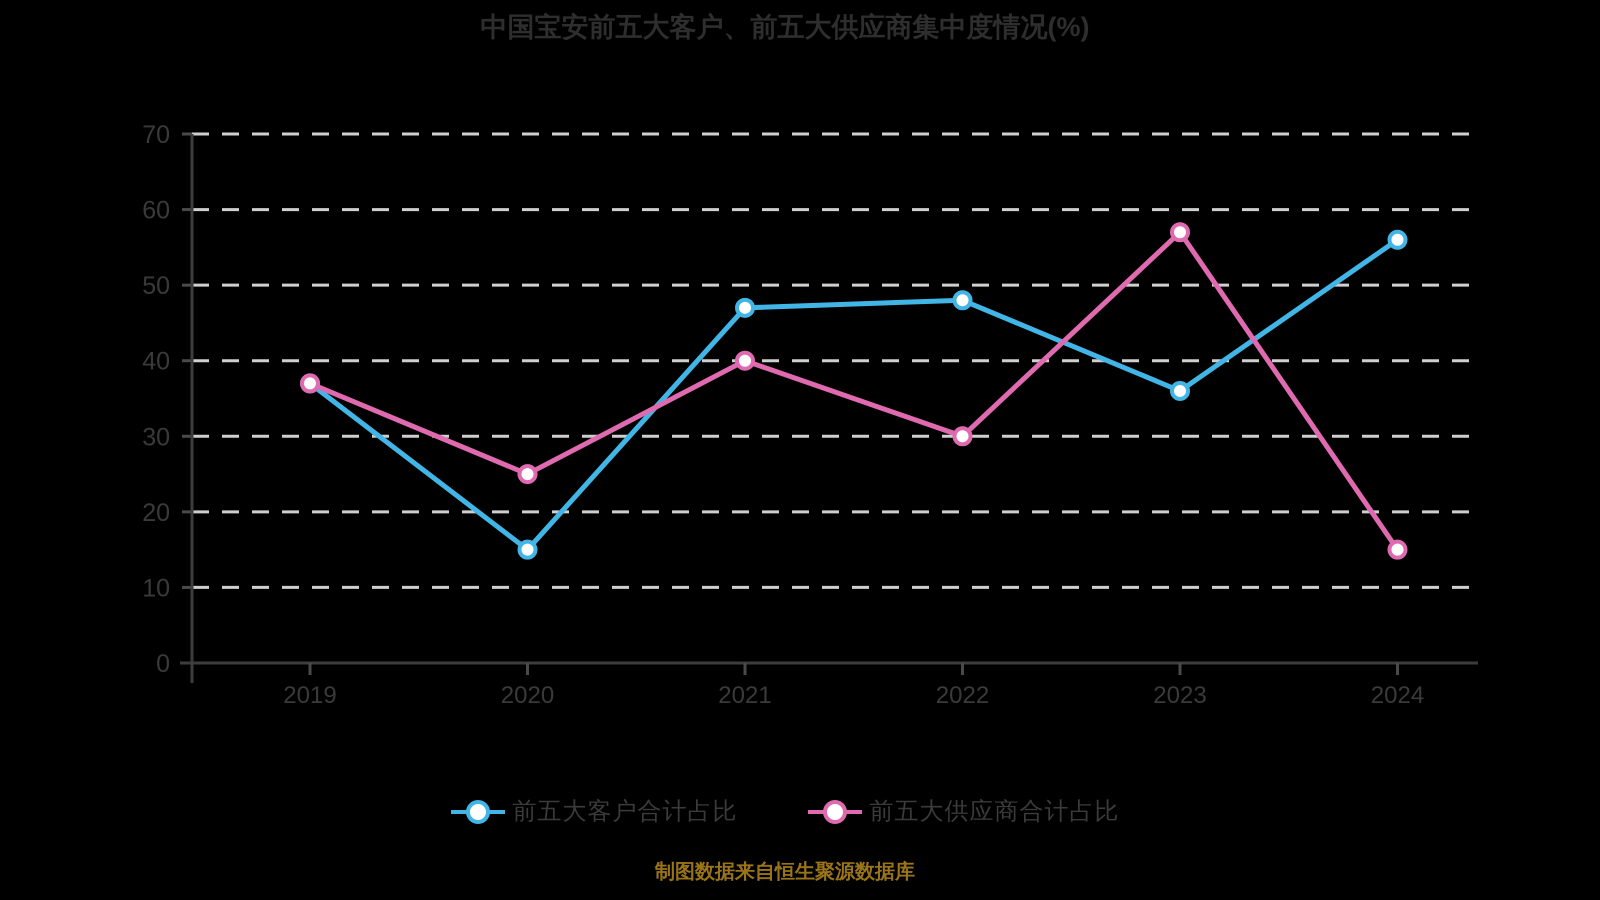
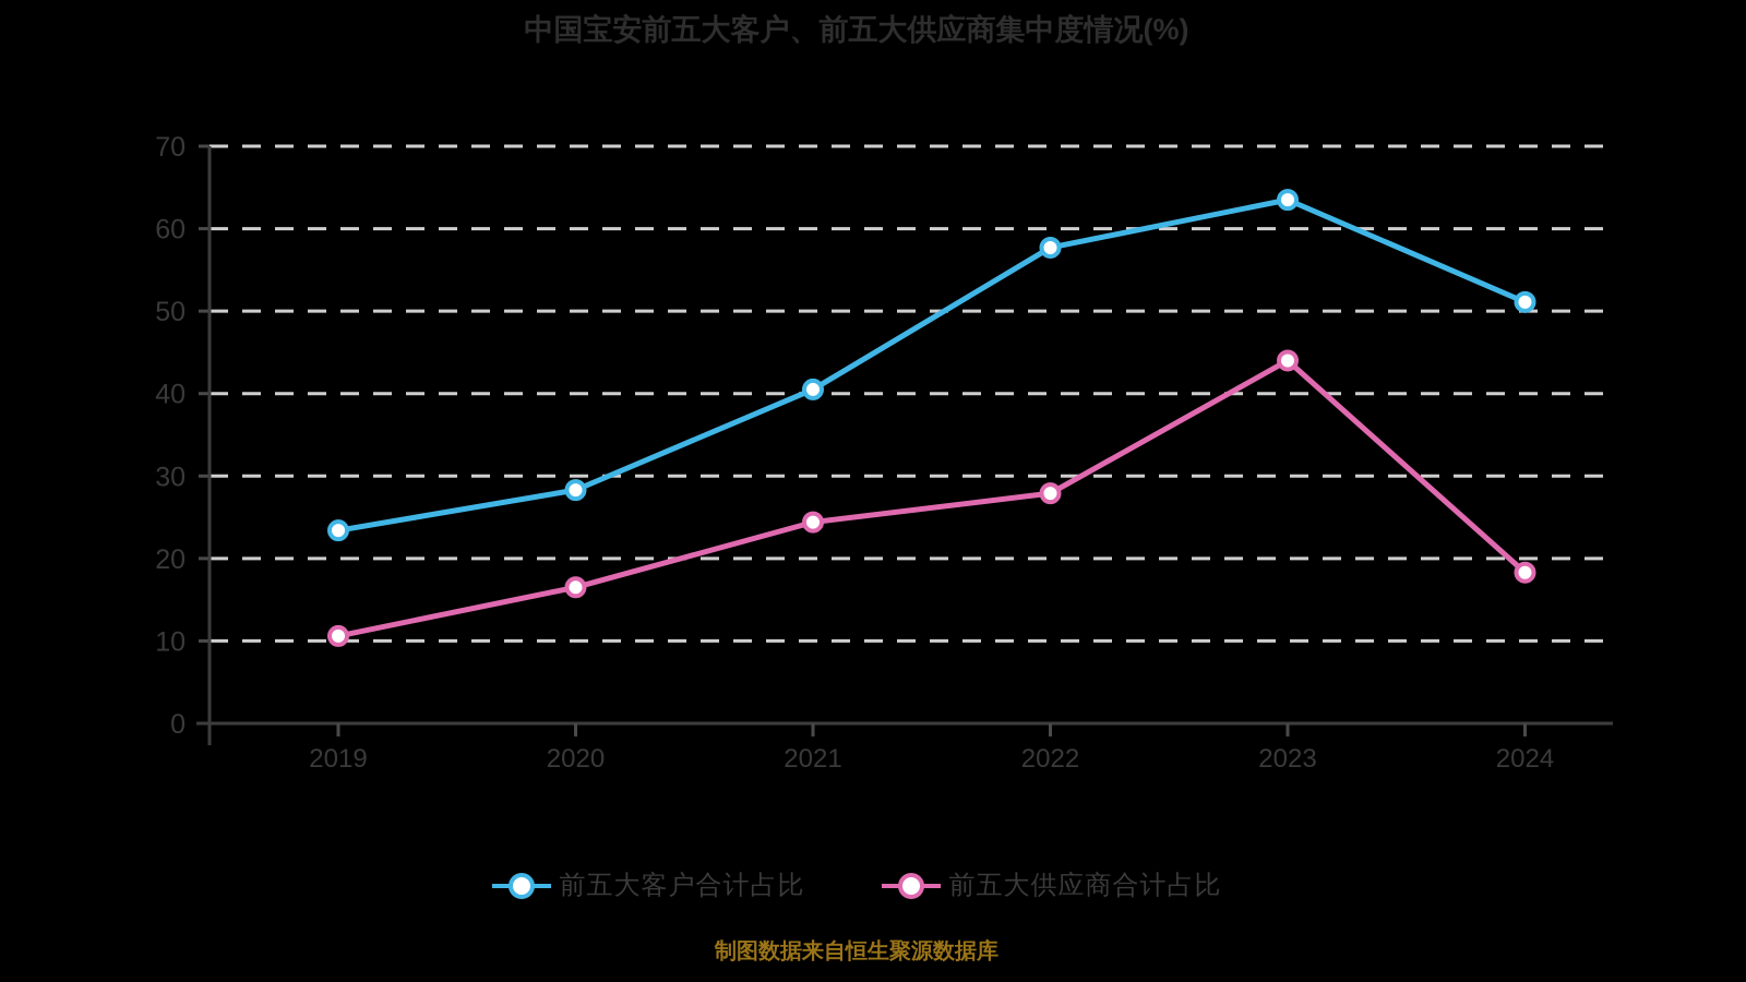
前五大客户合计占比/2019: 37 -> 23
前五大供应商合计占比/2019: 37 -> 11
前五大客户合计占比/2020: 15 -> 28
前五大供应商合计占比/2020: 25 -> 16
前五大客户合计占比/2021: 47 -> 40
前五大供应商合计占比/2021: 40 -> 24
前五大客户合计占比/2022: 48 -> 58
前五大供应商合计占比/2022: 30 -> 28
前五大客户合计占比/2023: 36 -> 64
前五大供应商合计占比/2023: 57 -> 44
前五大客户合计占比/2024: 56 -> 51
前五大供应商合计占比/2024: 15 -> 18
